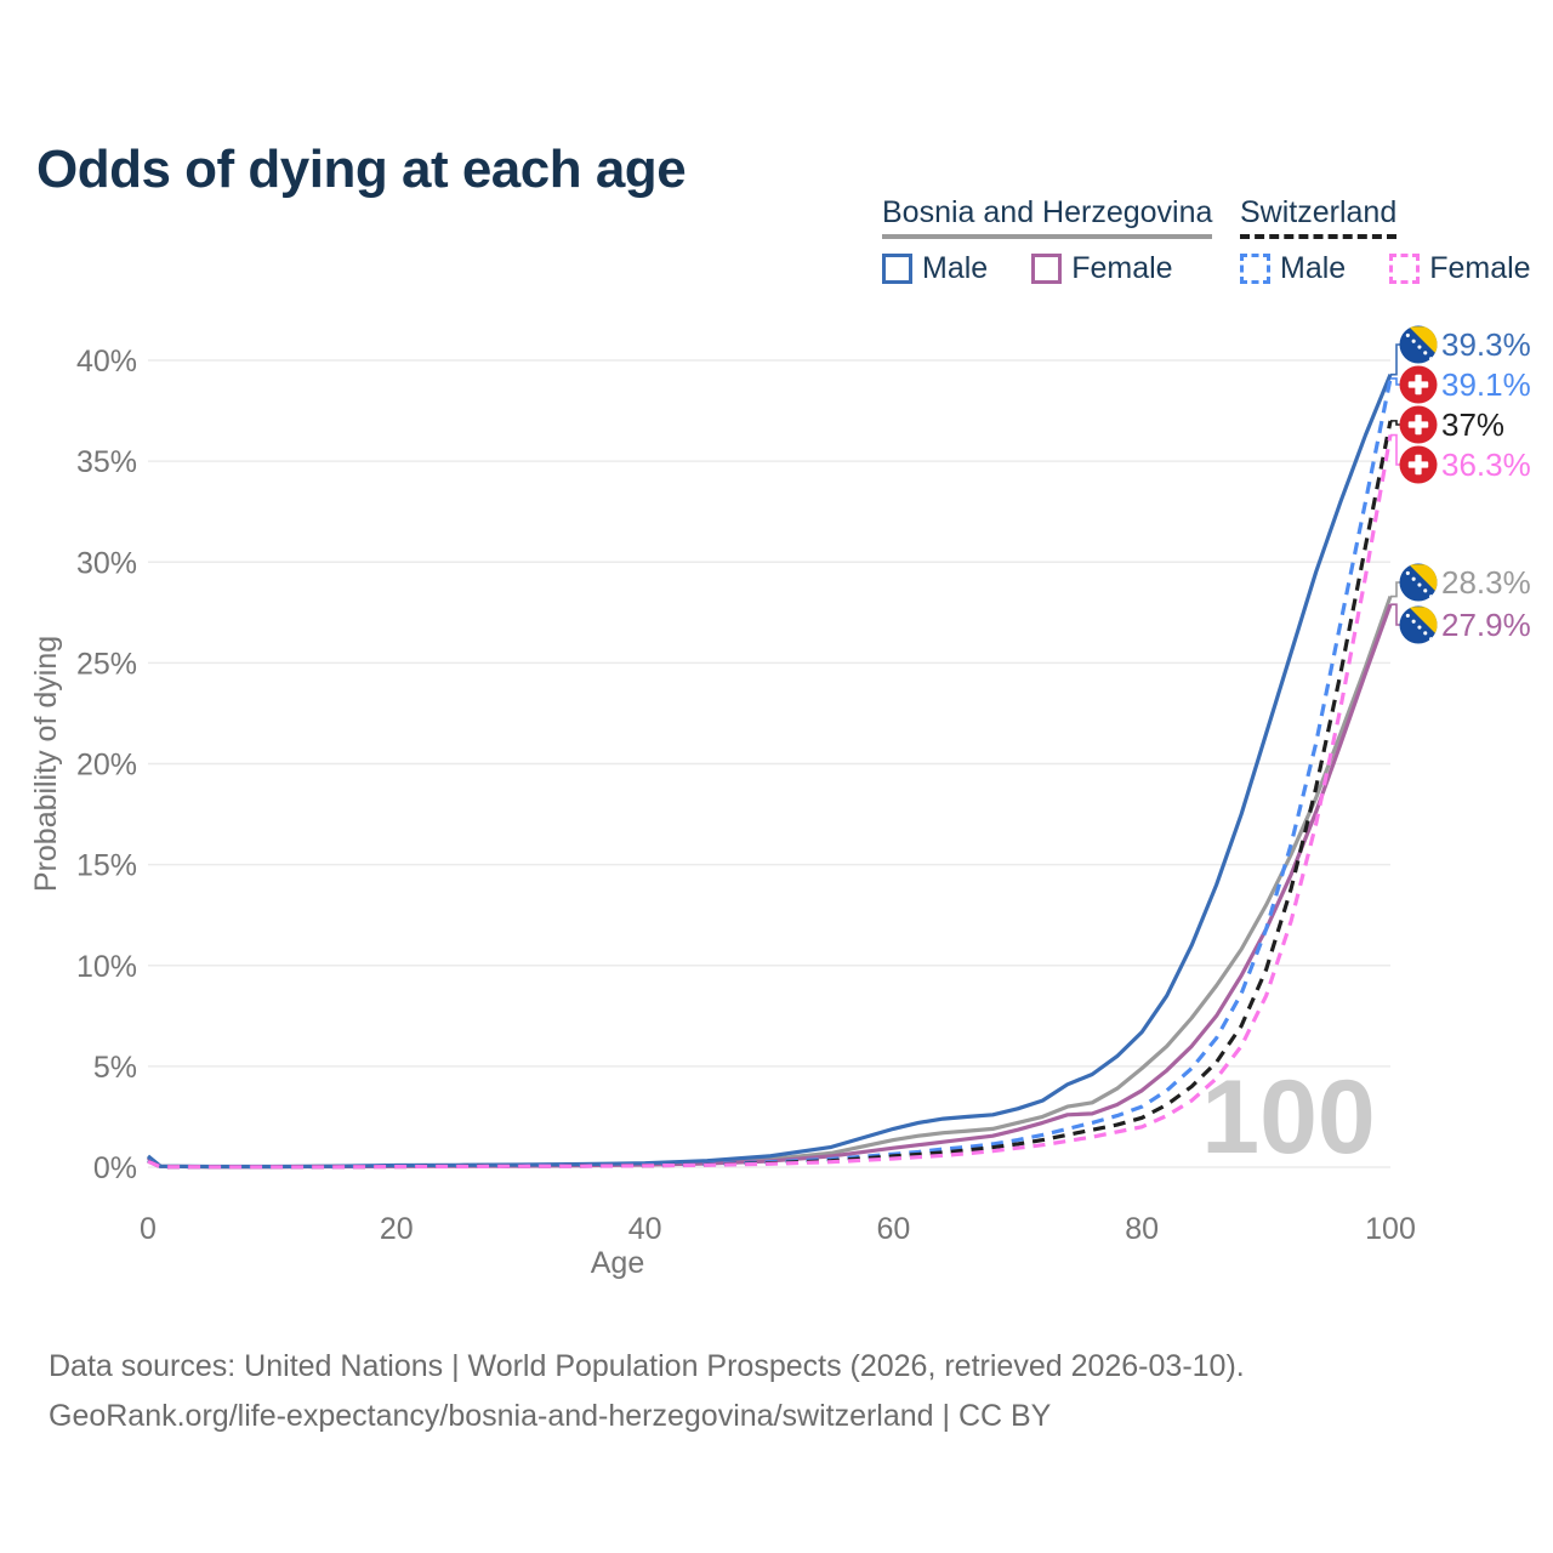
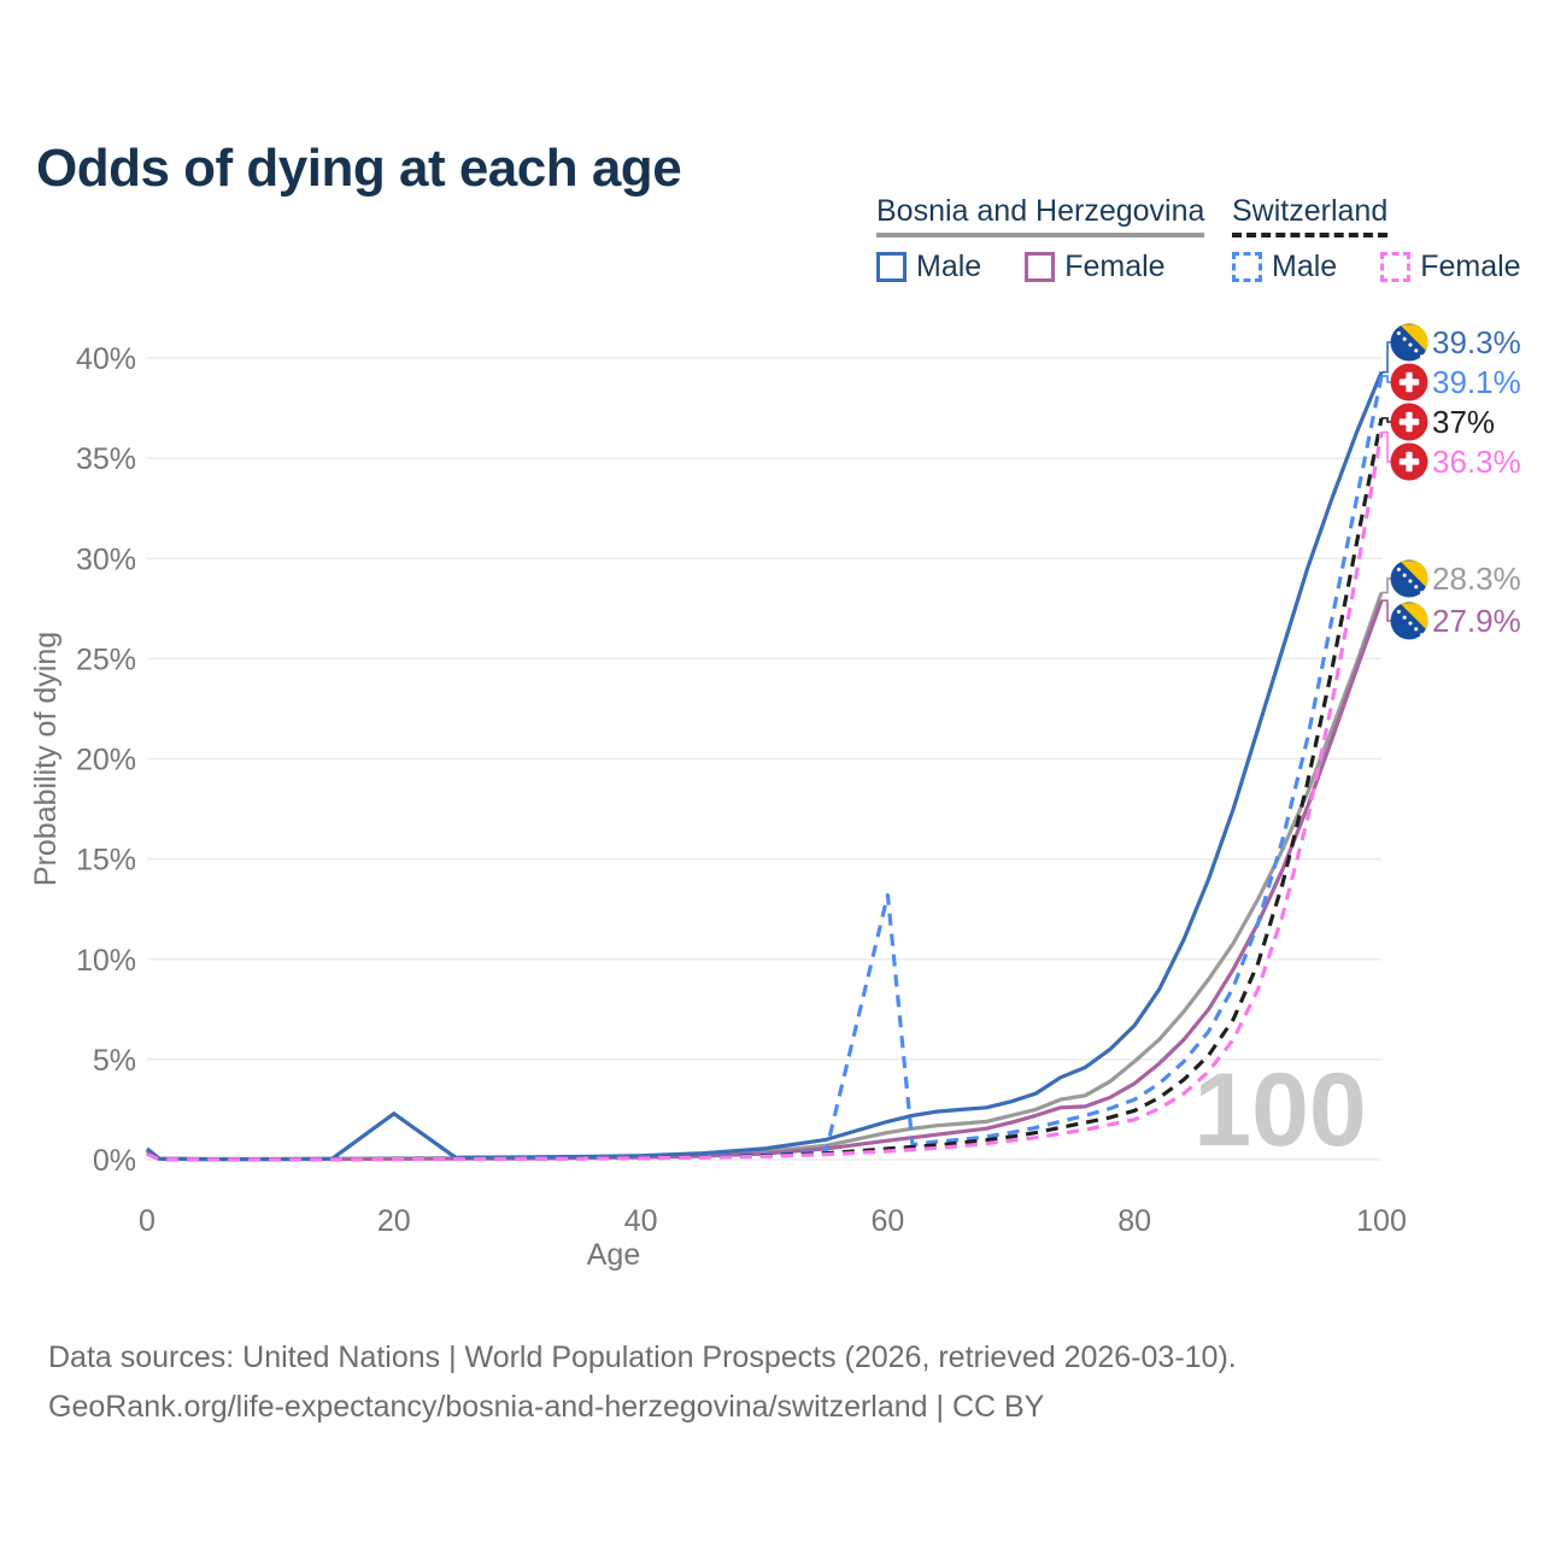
Bosnia and Herzegovina Male/20: 0.1% -> 2.3%
Switzerland Male/60: 0.7% -> 13.2%
